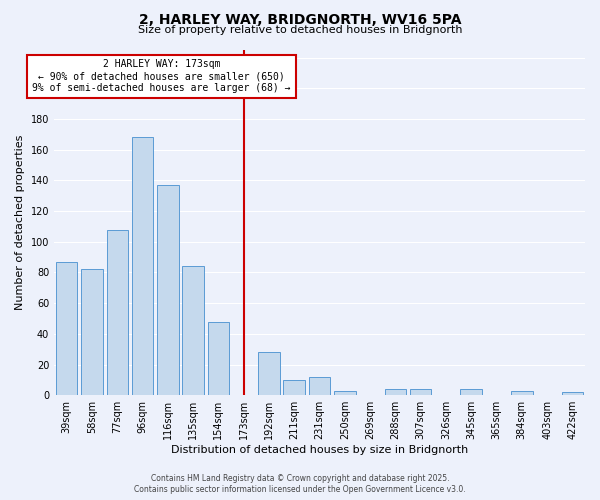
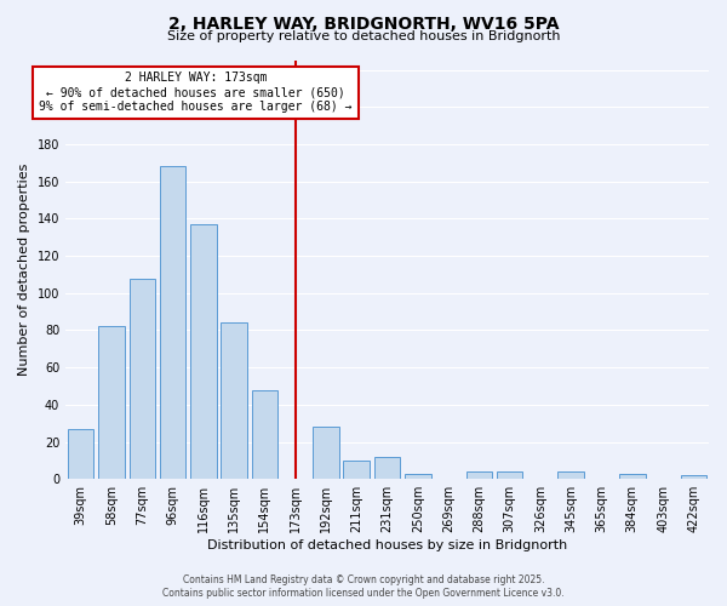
39sqm: 87 -> 27
